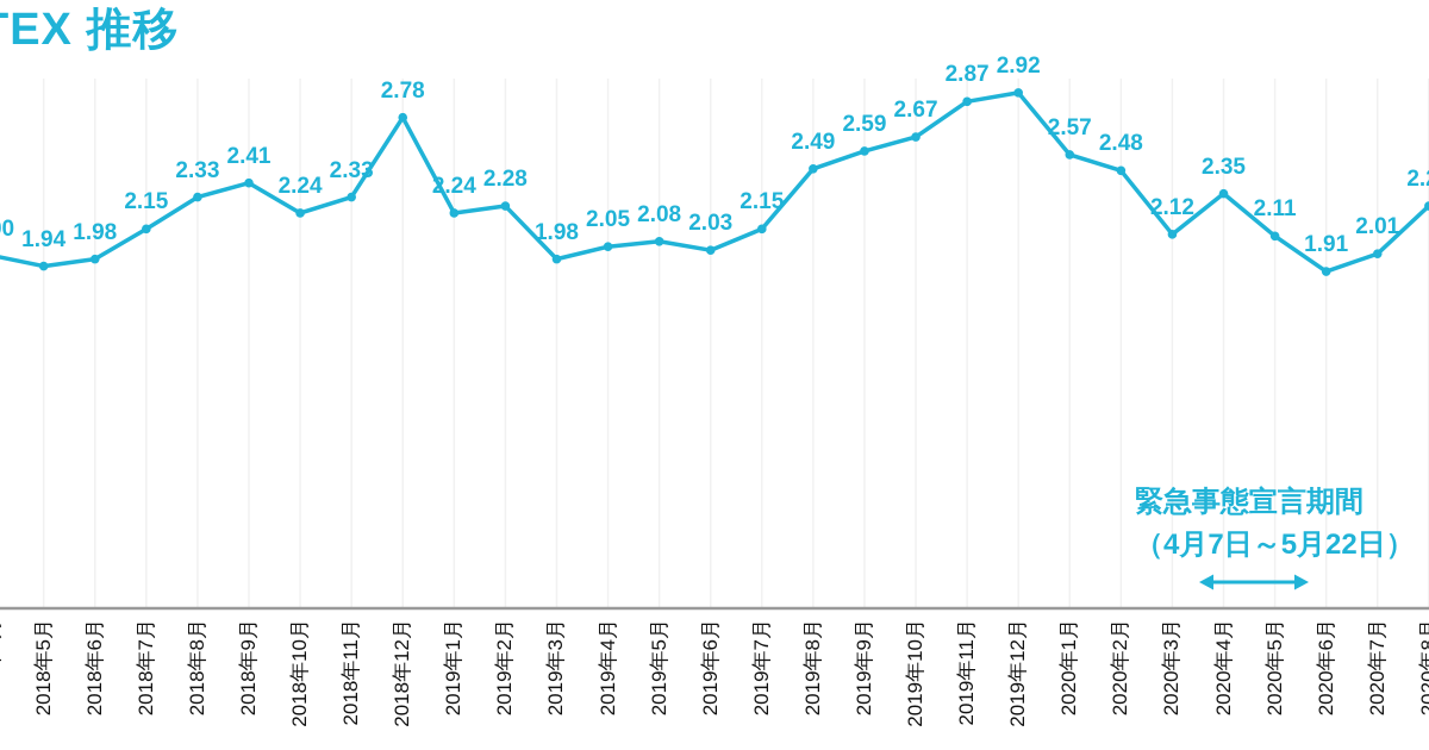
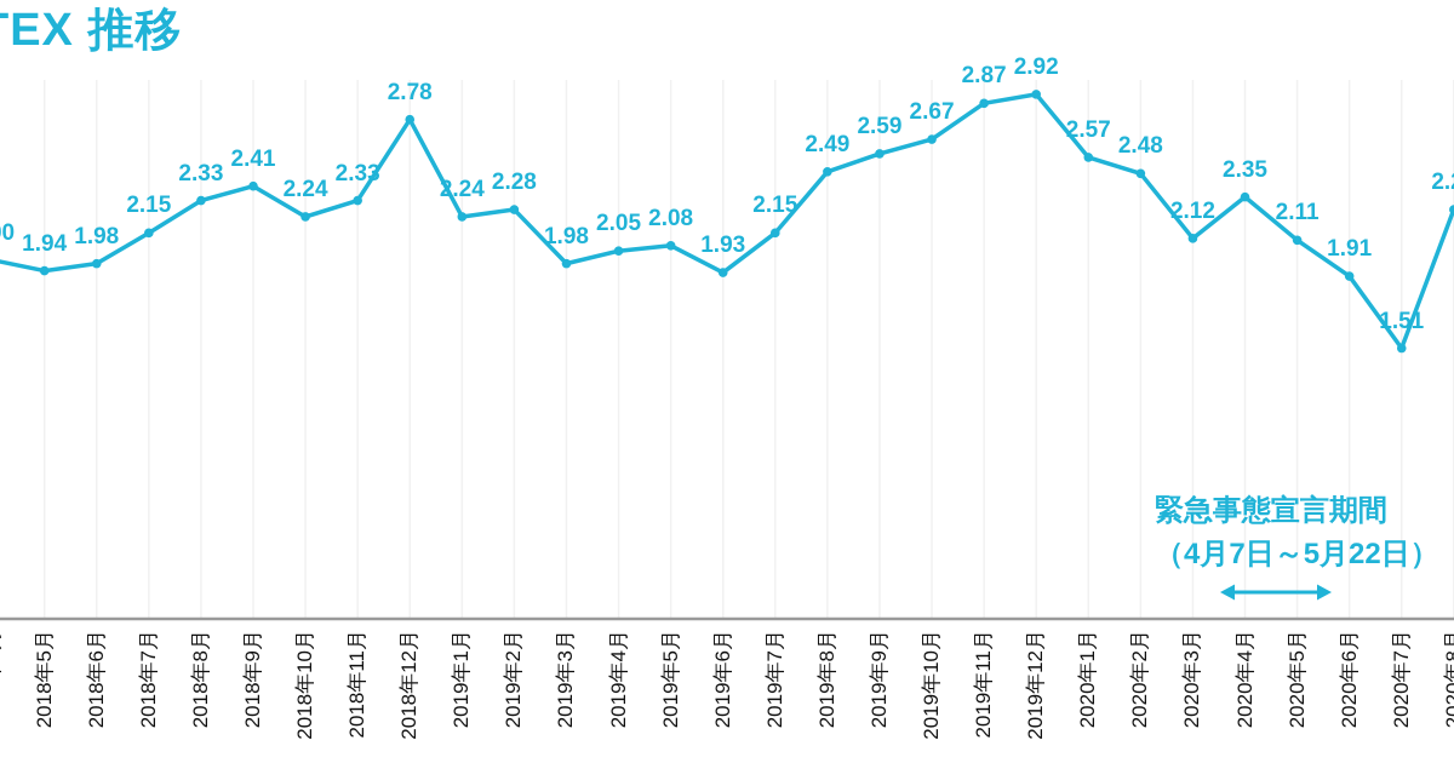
2019年6月: 2.03 -> 1.93
2020年7月: 2.01 -> 1.51
